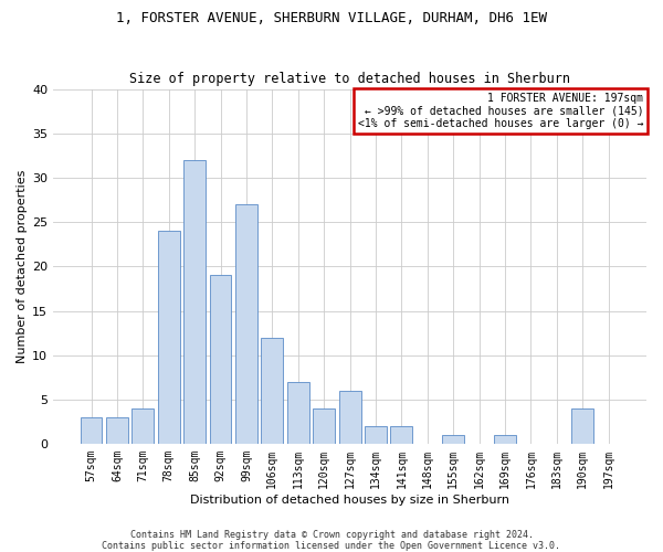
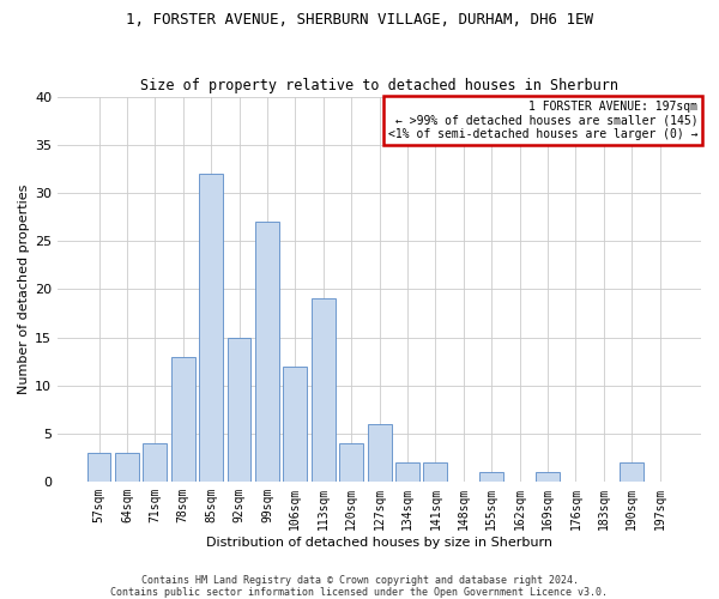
78sqm: 24 -> 13
92sqm: 19 -> 15
113sqm: 7 -> 19
190sqm: 4 -> 2
